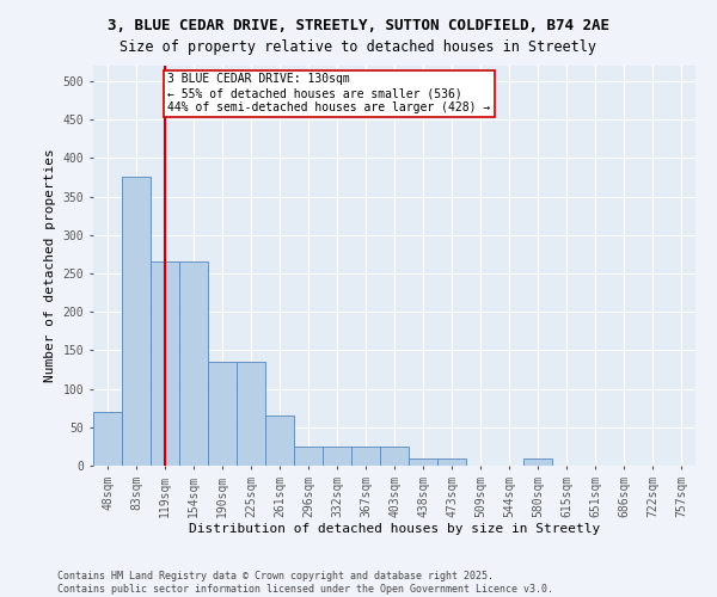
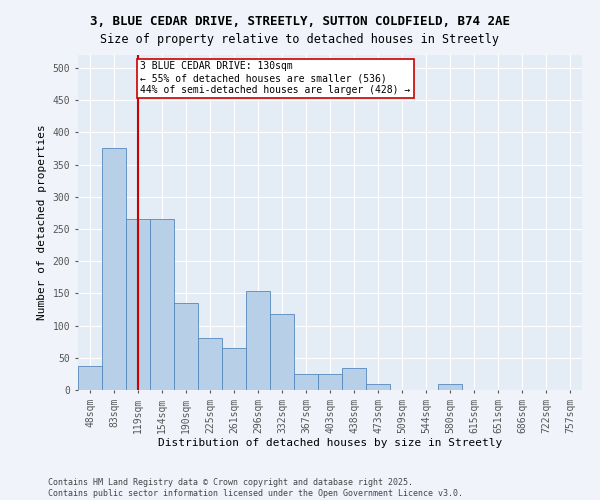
48sqm: 70 -> 38
225sqm: 135 -> 80
296sqm: 25 -> 154
332sqm: 25 -> 118
438sqm: 10 -> 34
